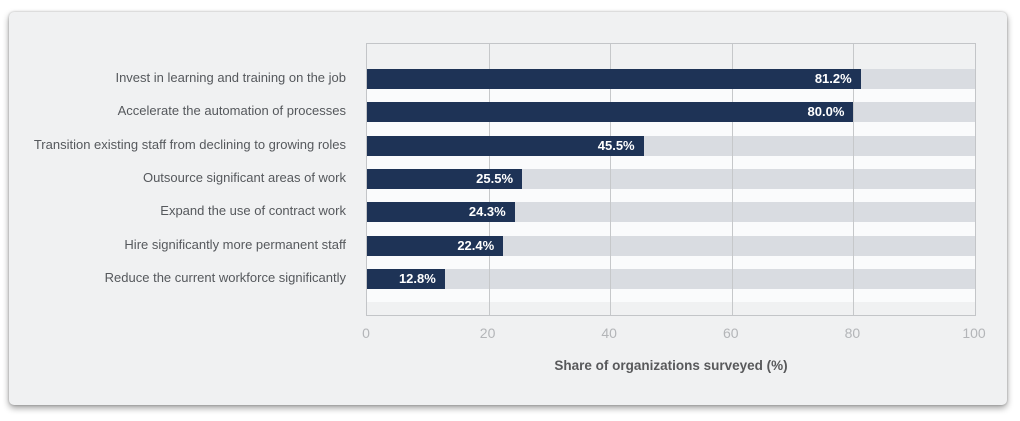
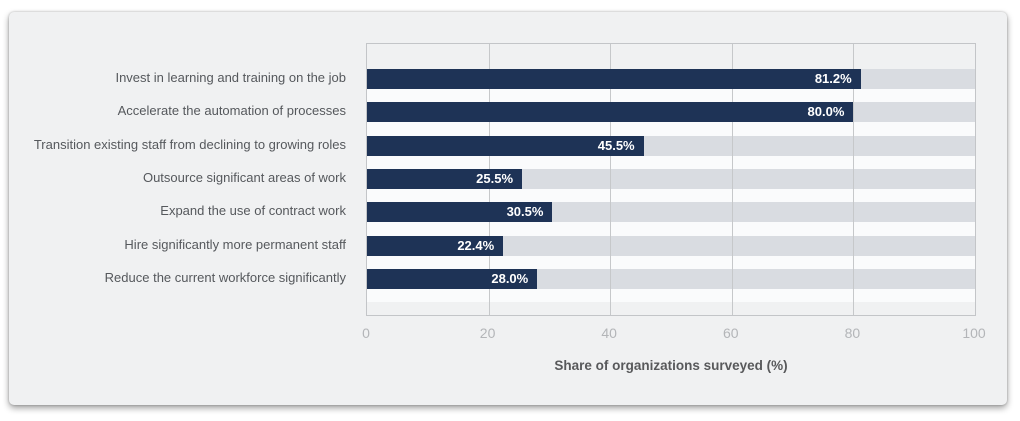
Expand the use of contract work: 24.3% -> 30.5%
Reduce the current workforce significantly: 12.8% -> 28.0%
